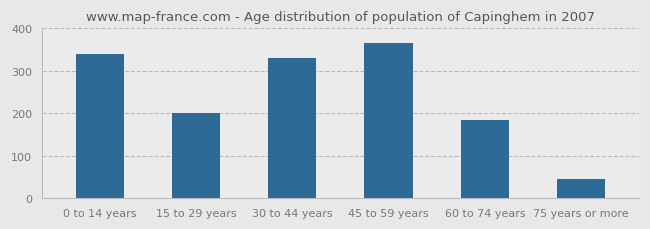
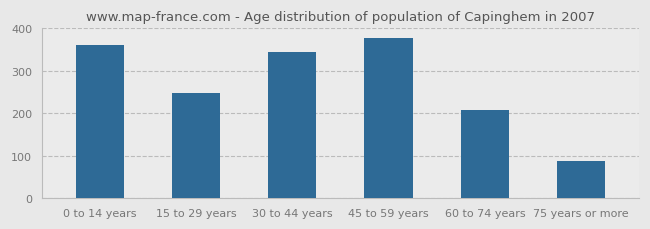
0 to 14 years: 340 -> 360
15 to 29 years: 200 -> 247
30 to 44 years: 330 -> 344
45 to 59 years: 365 -> 377
60 to 74 years: 185 -> 207
75 years or more: 45 -> 88
